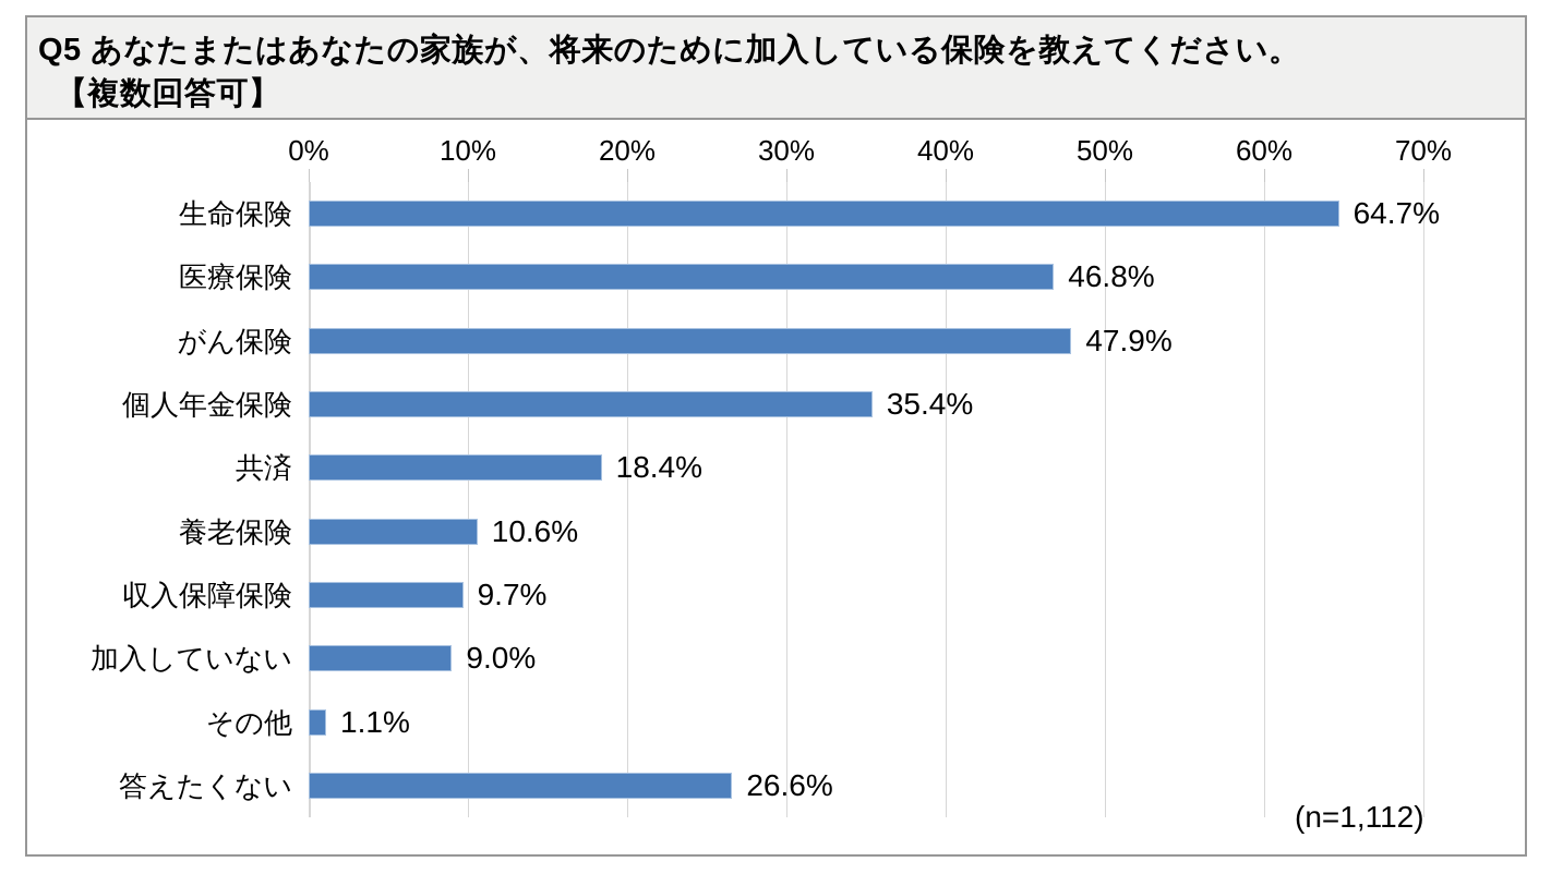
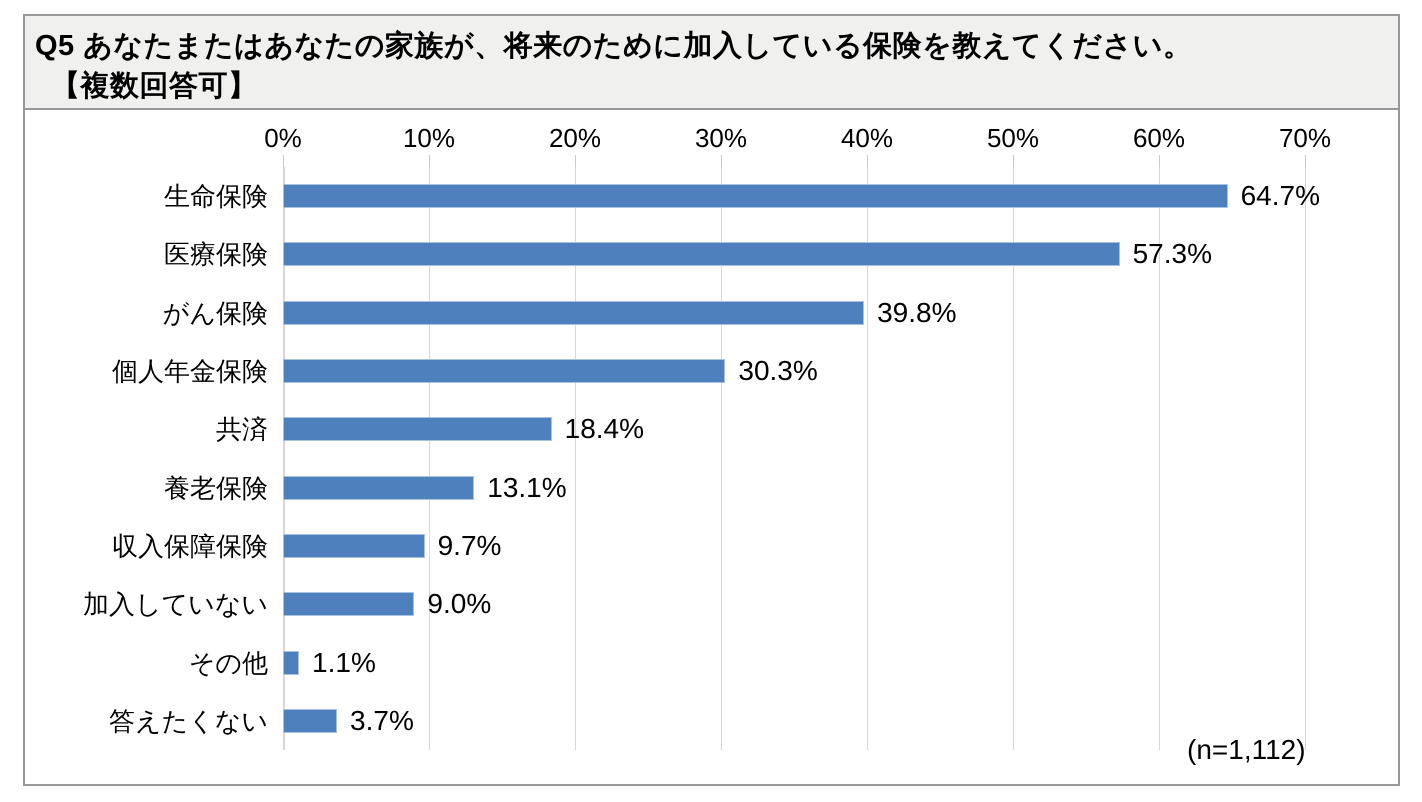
医療保険: 46.8% -> 57.3%
がん保険: 47.9% -> 39.8%
個人年金保険: 35.4% -> 30.3%
養老保険: 10.6% -> 13.1%
答えたくない: 26.6% -> 3.7%
